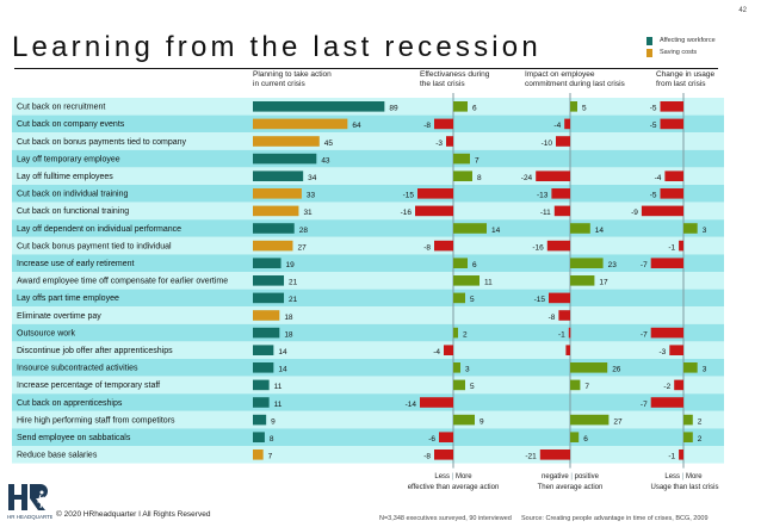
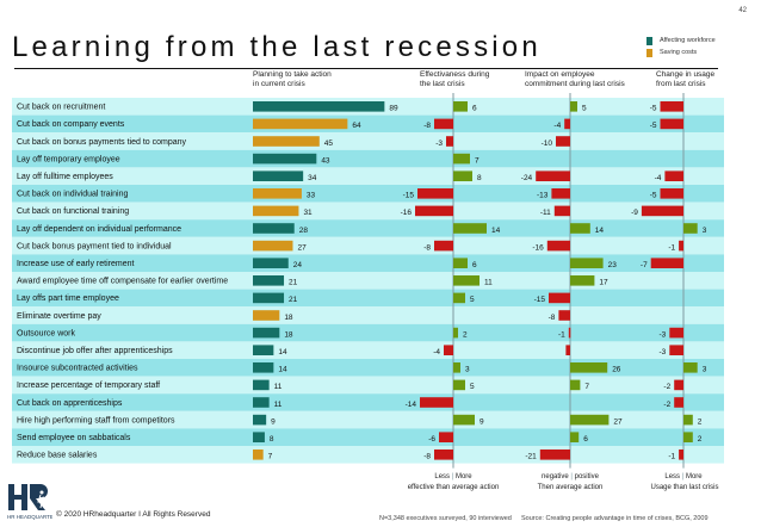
Planning to take action in current crisis/Increase use of early retirement: 19 -> 24
Change in usage from last crisis/Outsource work: -7 -> -3
Change in usage from last crisis/Cut back on apprenticeships: -7 -> -2
